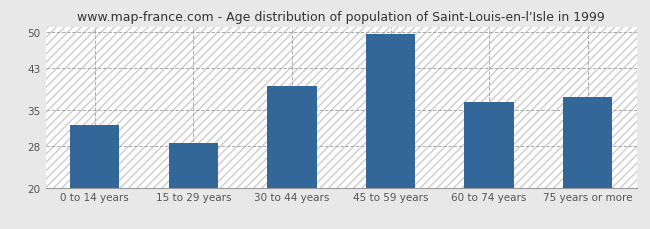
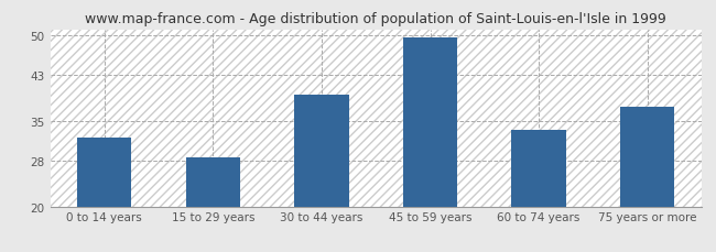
60 to 74 years: 36.5 -> 33.4
